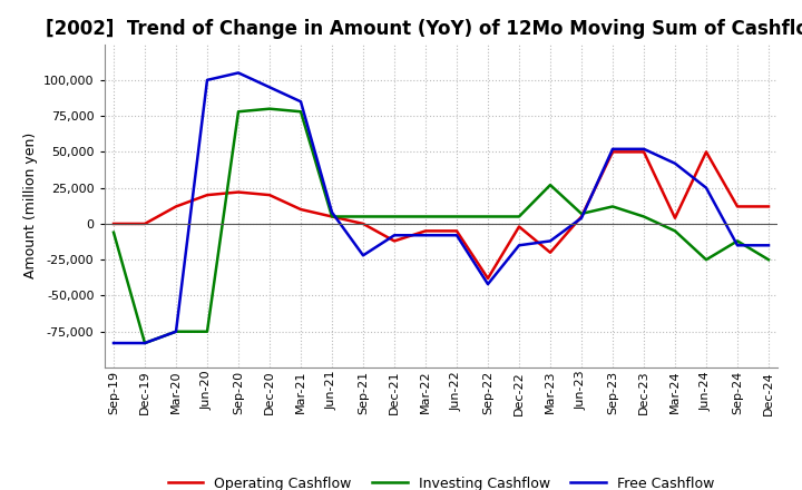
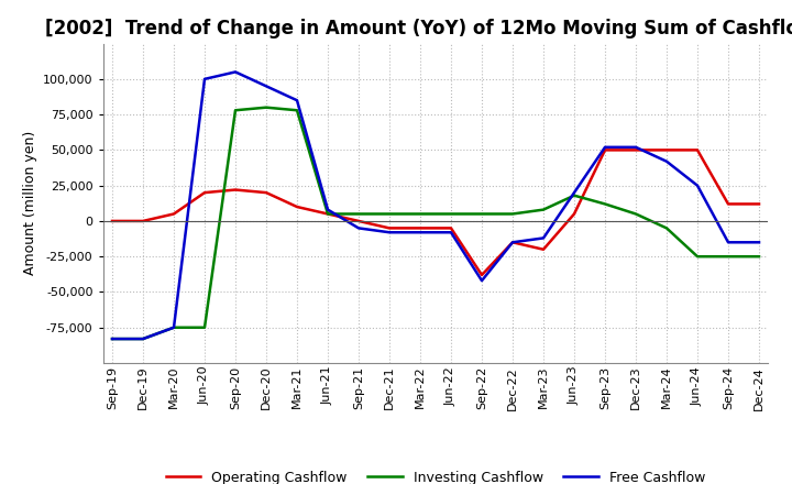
Investing Cashflow/Sep-19: -6,000 -> -83,000
Operating Cashflow/Mar-20: 12,000 -> 5,000
Free Cashflow/Sep-21: -22,000 -> -5,000
Operating Cashflow/Dec-21: -12,000 -> -5,000
Operating Cashflow/Dec-22: -2,000 -> -15,000
Investing Cashflow/Mar-23: 27,000 -> 8,000
Investing Cashflow/Jun-23: 7,000 -> 18,000
Free Cashflow/Jun-23: 4,000 -> 20,000
Operating Cashflow/Mar-24: 4,000 -> 50,000
Investing Cashflow/Sep-24: -12,000 -> -25,000
